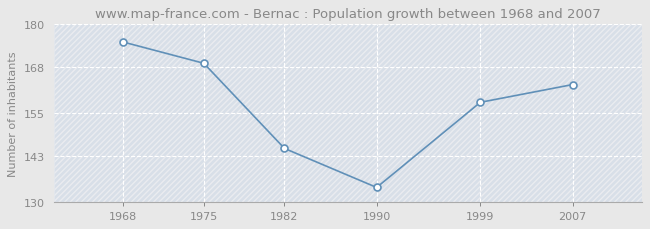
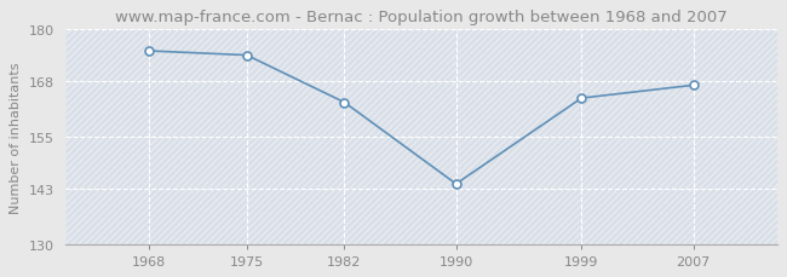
1975: 169 -> 174
1982: 145 -> 163
1990: 134 -> 144
1999: 158 -> 164
2007: 163 -> 167
